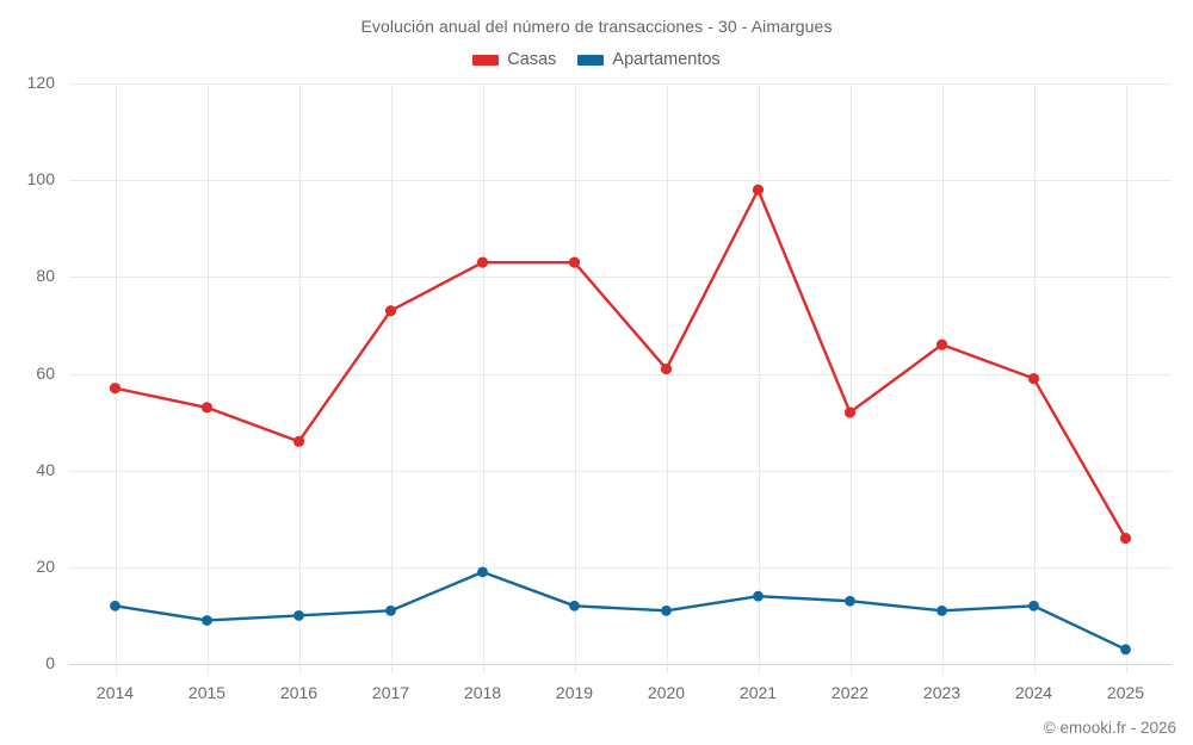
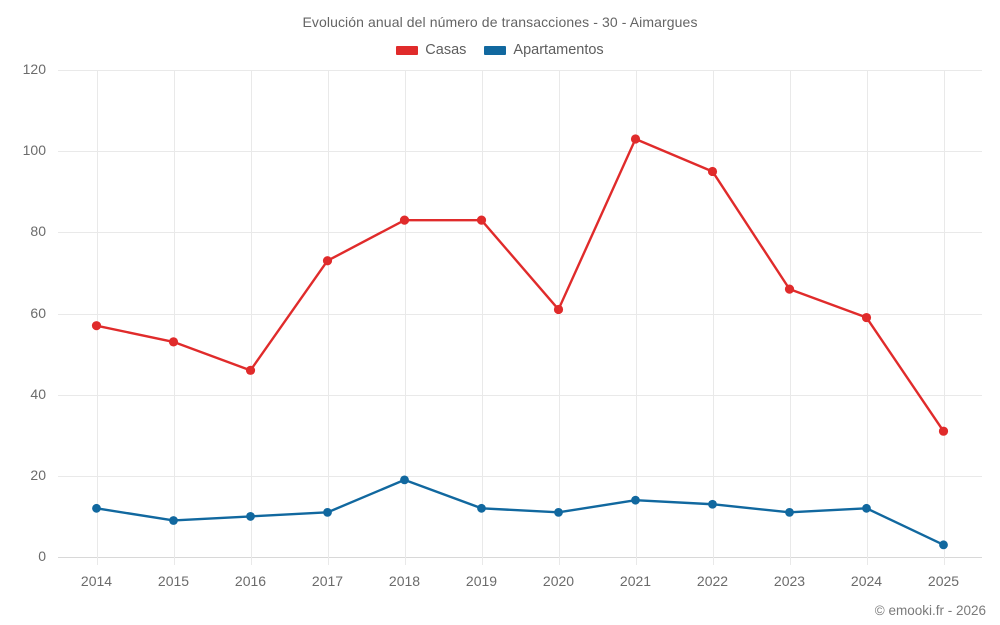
Casas/2021: 98 -> 103
Casas/2022: 52 -> 95
Casas/2025: 26 -> 31
